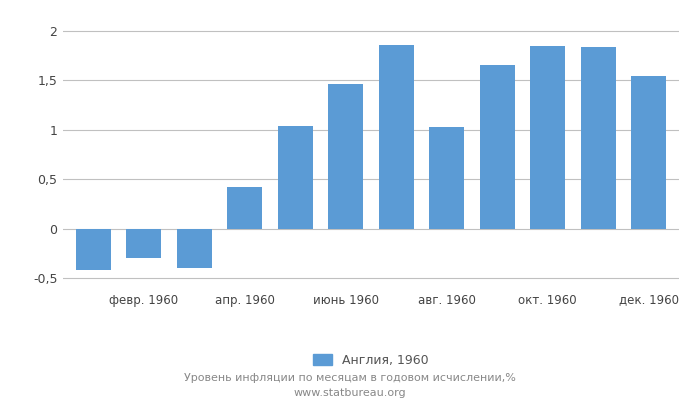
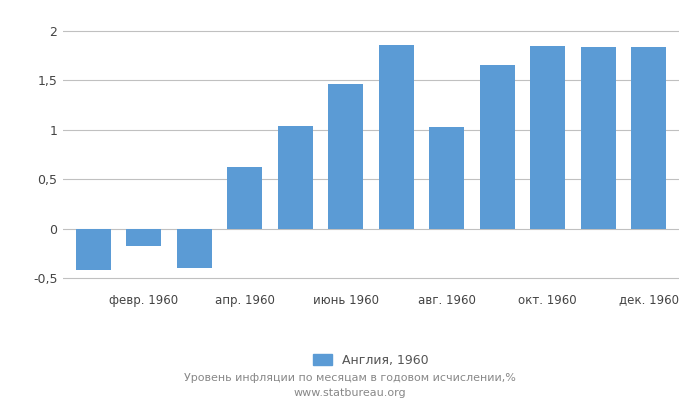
февр. 1960: -0,30 -> -0,18
апр. 1960: 0,42 -> 0,62
дек. 1960: 1,54 -> 1,84
